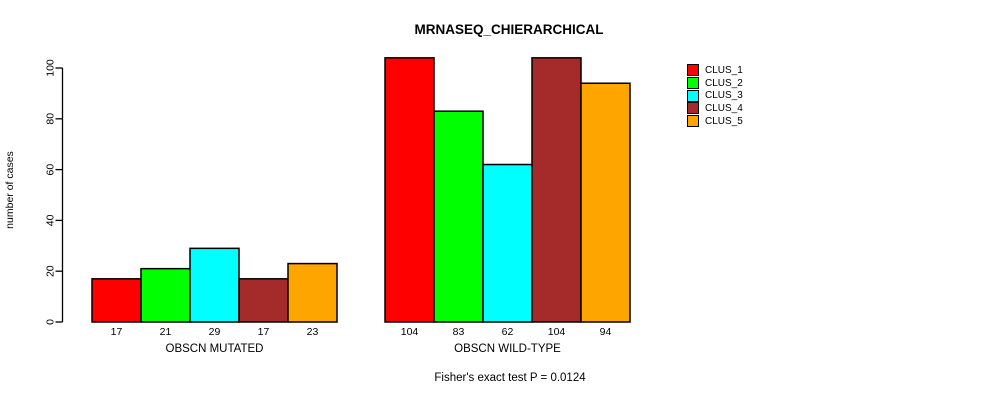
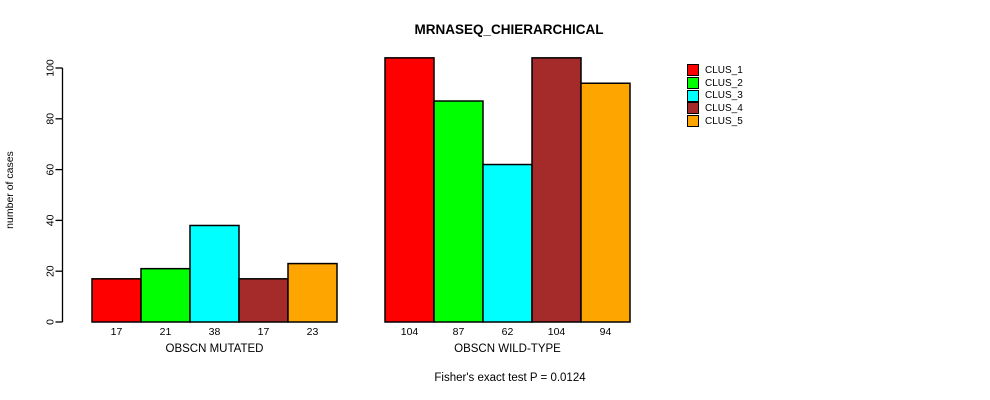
CLUS_3/OBSCN MUTATED: 29 -> 38
CLUS_2/OBSCN WILD-TYPE: 83 -> 87
